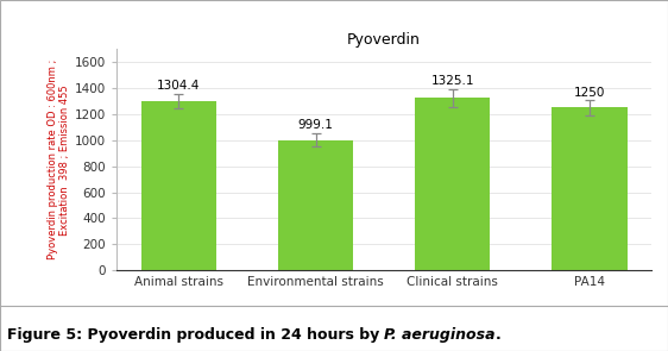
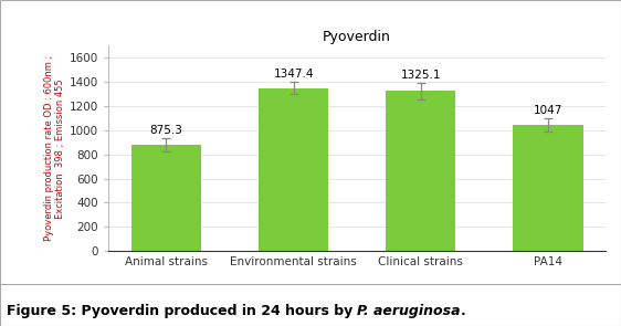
Animal strains: 1304.4 -> 875.3
Environmental strains: 999.1 -> 1347.4
PA14: 1250 -> 1047
